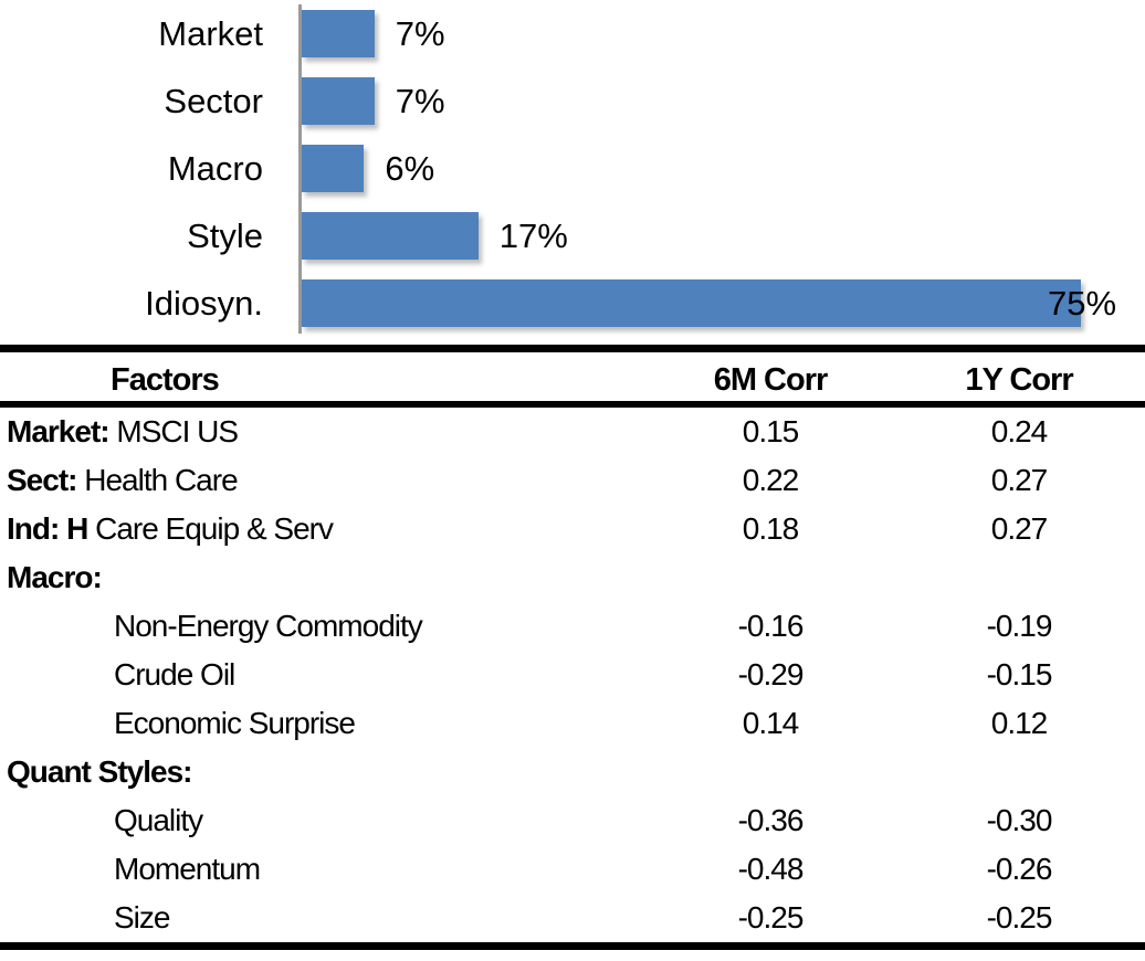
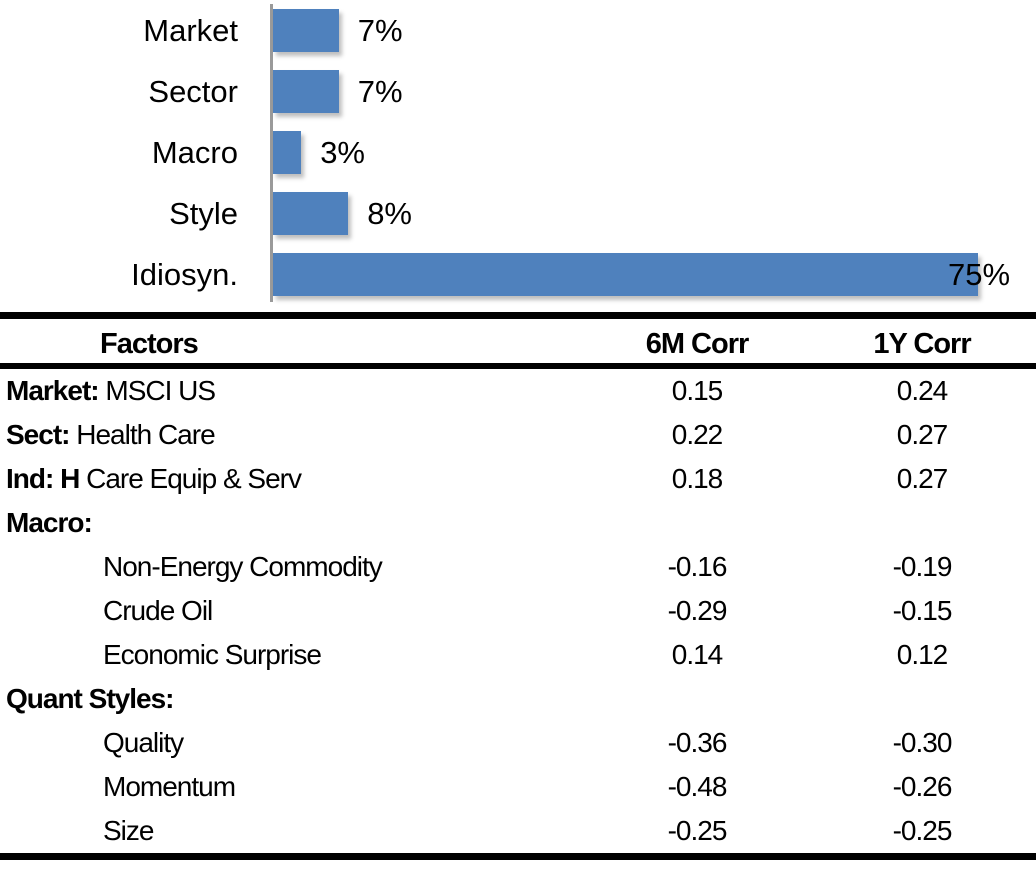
Macro: 6% -> 3%
Style: 17% -> 8%
